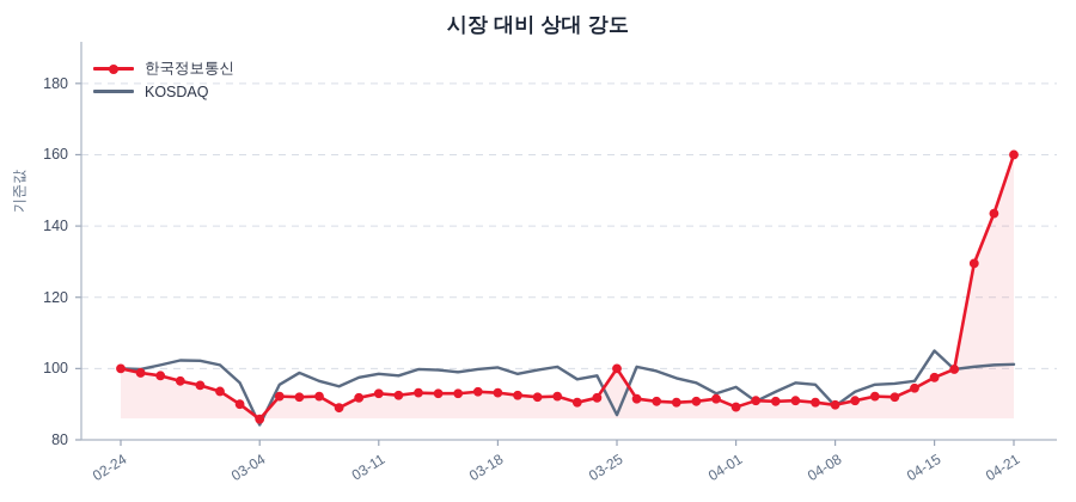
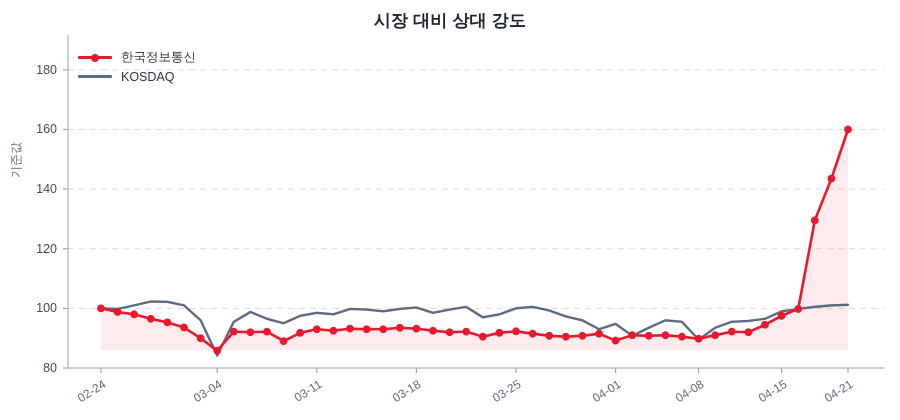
한국정보통신/03-25: 100 -> 92
KOSDAQ/03-25: 87 -> 100
KOSDAQ/04-15: 105 -> 99
